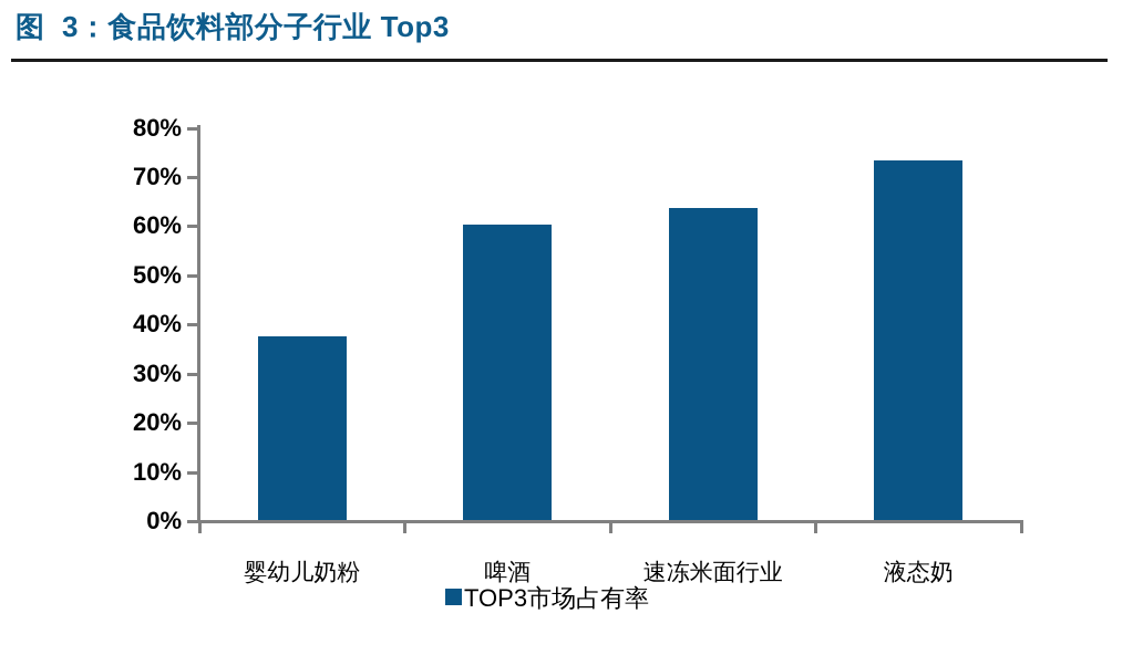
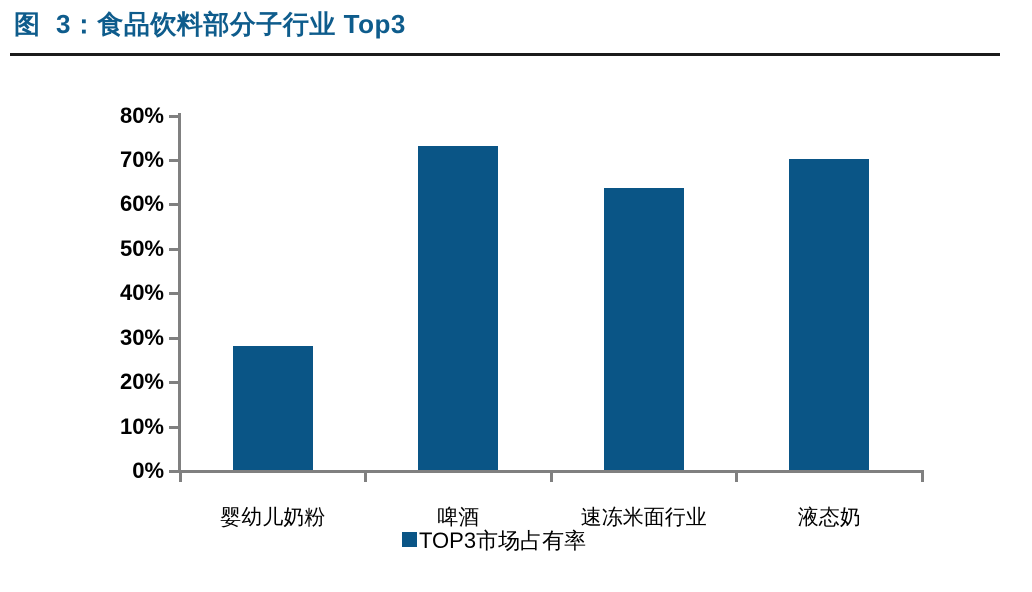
婴幼儿奶粉: 37% -> 28%
啤酒: 60% -> 73%
液态奶: 73% -> 70%
